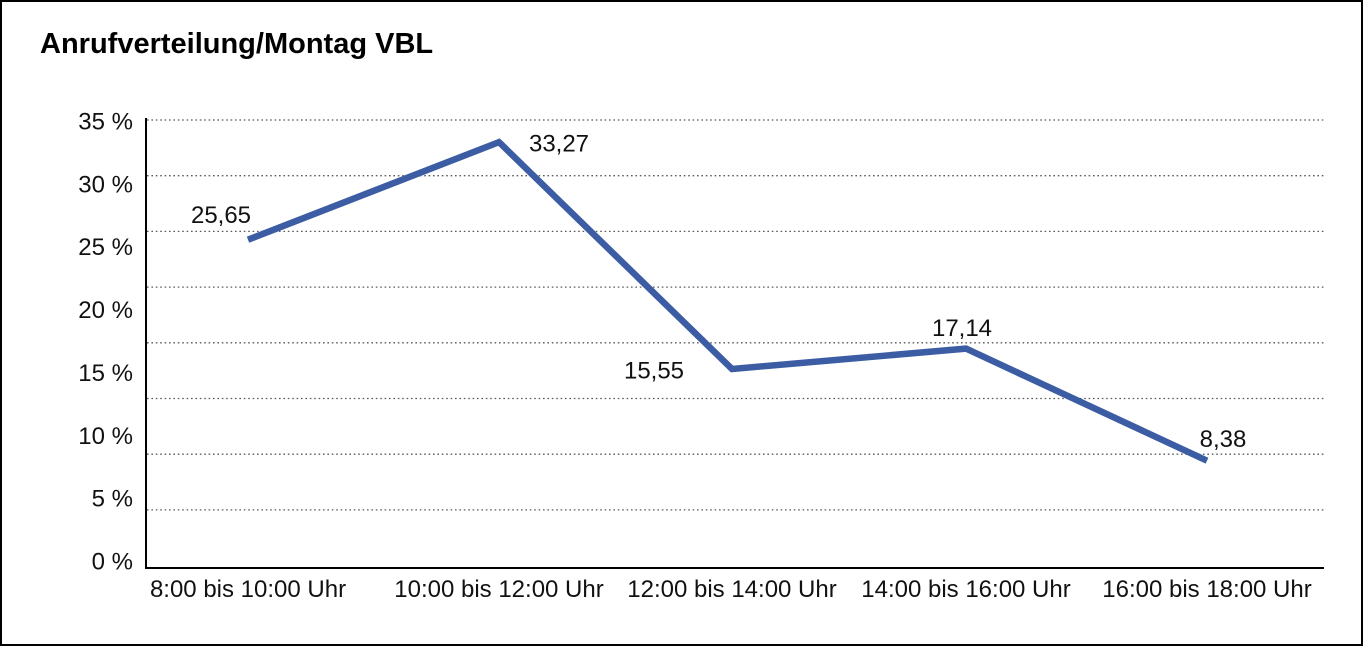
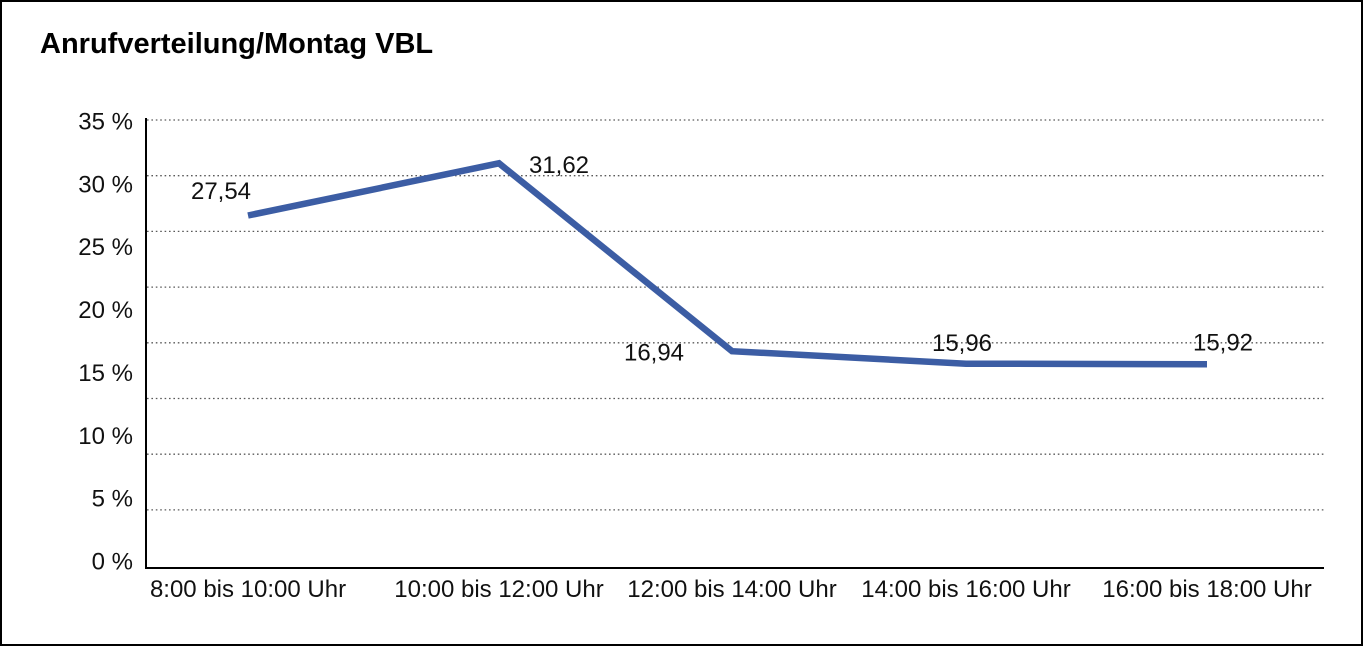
8:00 bis 10:00 Uhr: 25,65 -> 27,54
10:00 bis 12:00 Uhr: 33,27 -> 31,62
12:00 bis 14:00 Uhr: 15,55 -> 16,94
14:00 bis 16:00 Uhr: 17,14 -> 15,96
16:00 bis 18:00 Uhr: 8,38 -> 15,92
